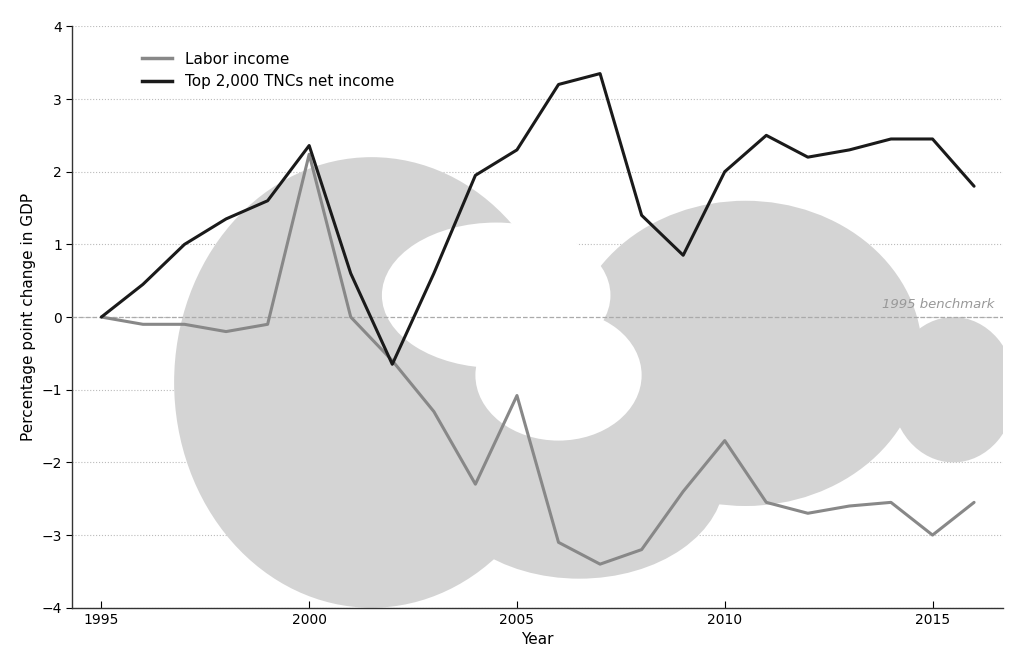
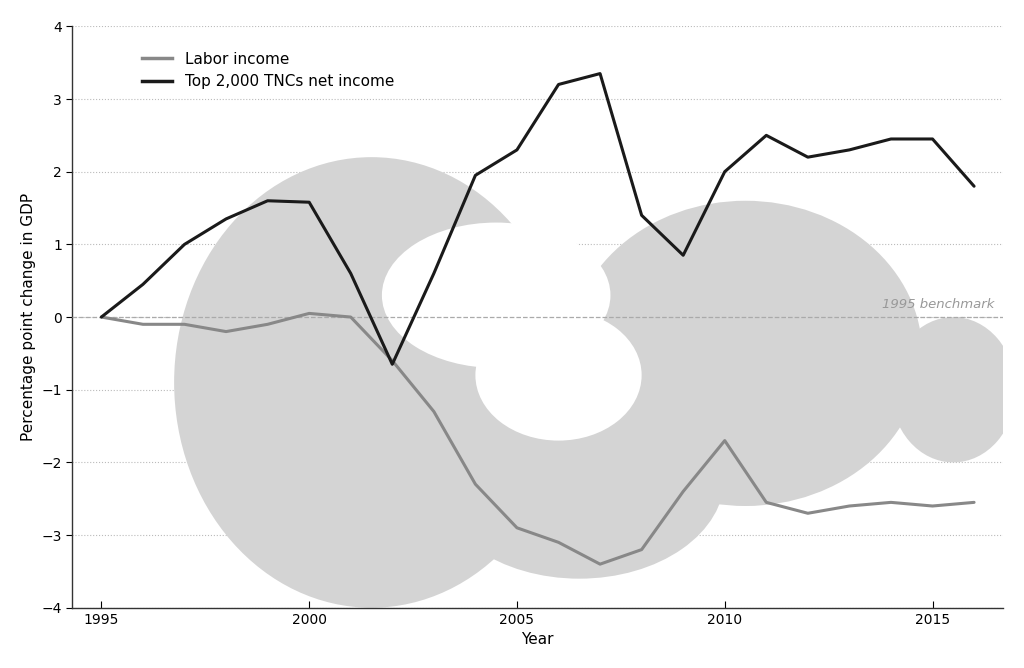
Top 2,000 TNCs net income/2000: 2.36 -> 1.58
Labor income/2000: 2.24 -> 0.05
Labor income/2005: -1.08 -> -2.90
Labor income/2015: -3.00 -> -2.60
